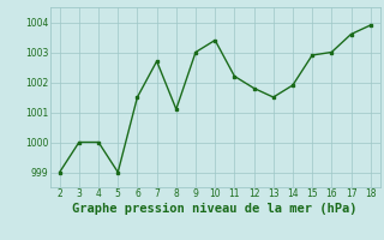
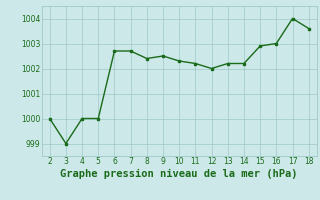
2: 999.0 -> 1000.0
3: 1000.0 -> 999.0
5: 999.0 -> 1000.0
6: 1001.5 -> 1002.7
8: 1001.1 -> 1002.4
9: 1003.0 -> 1002.5
10: 1003.4 -> 1002.3
12: 1001.8 -> 1002.0
13: 1001.5 -> 1002.2
14: 1001.9 -> 1002.2
17: 1003.6 -> 1004.0
18: 1003.9 -> 1003.6
